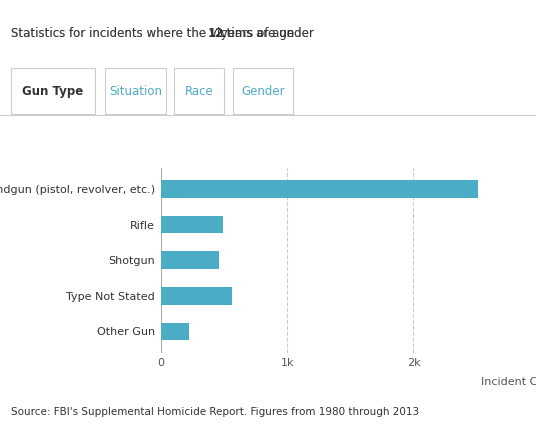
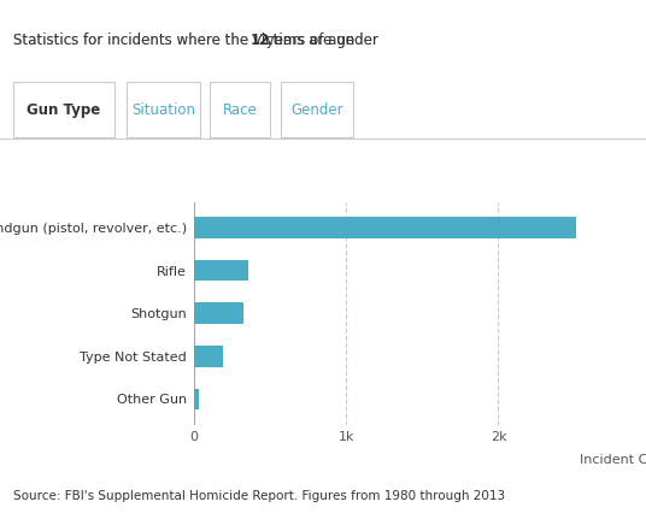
Rifle: 0.49k -> 0.36k
Shotgun: 0.46k -> 0.32k
Type Not Stated: 0.56k -> 0.20k
Other Gun: 0.22k -> 0.03k
